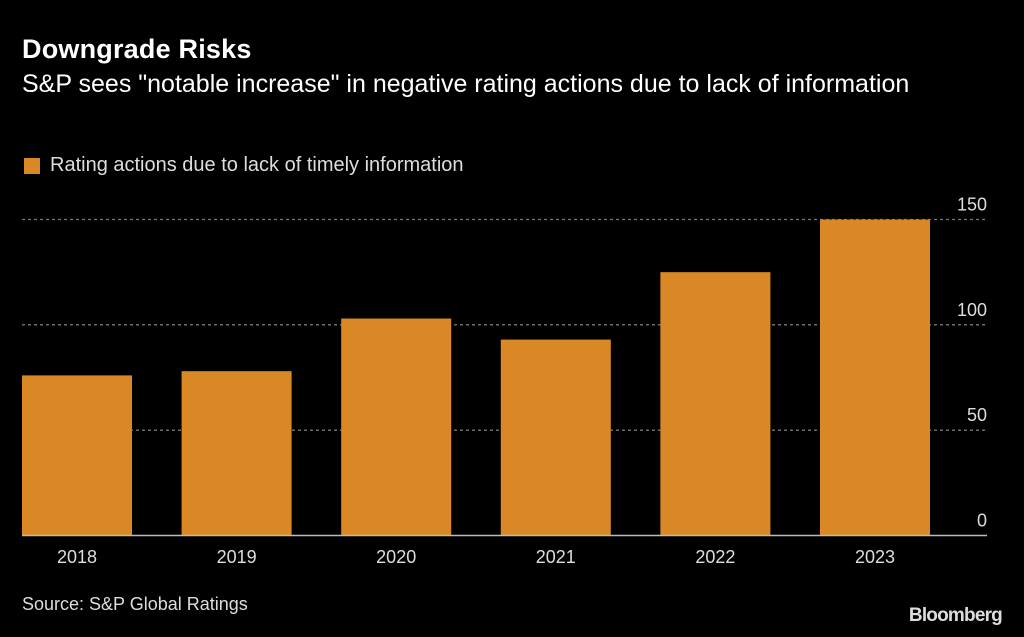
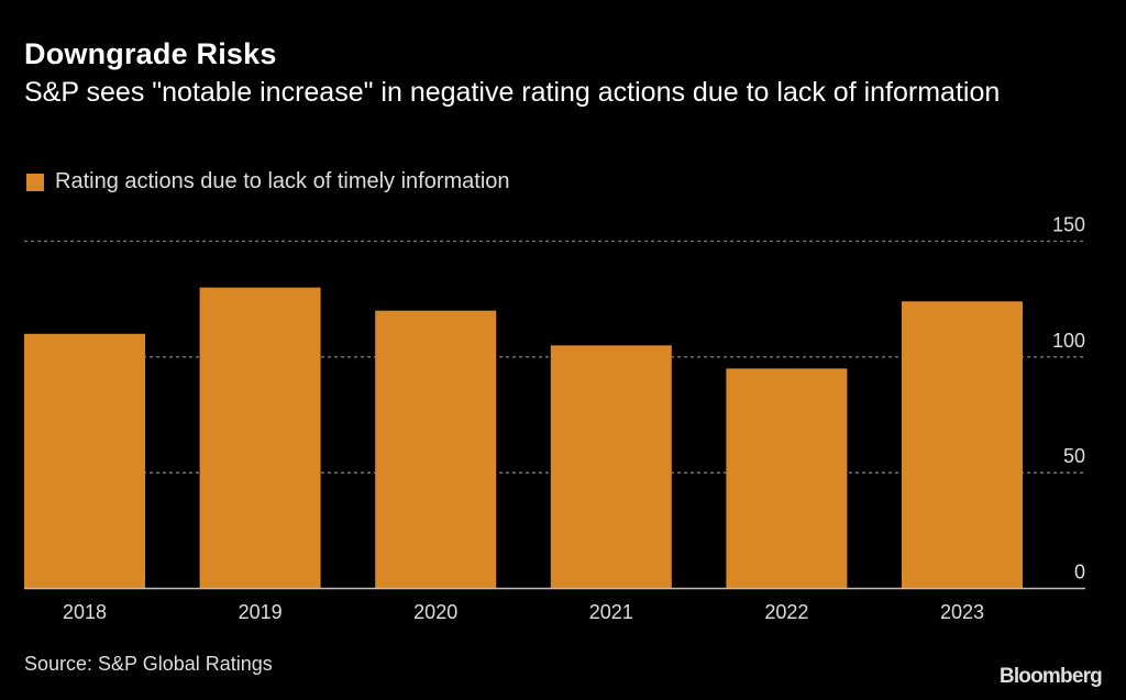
2018: 76 -> 110
2019: 78 -> 130
2020: 103 -> 120
2021: 93 -> 105
2022: 125 -> 95
2023: 150 -> 124
